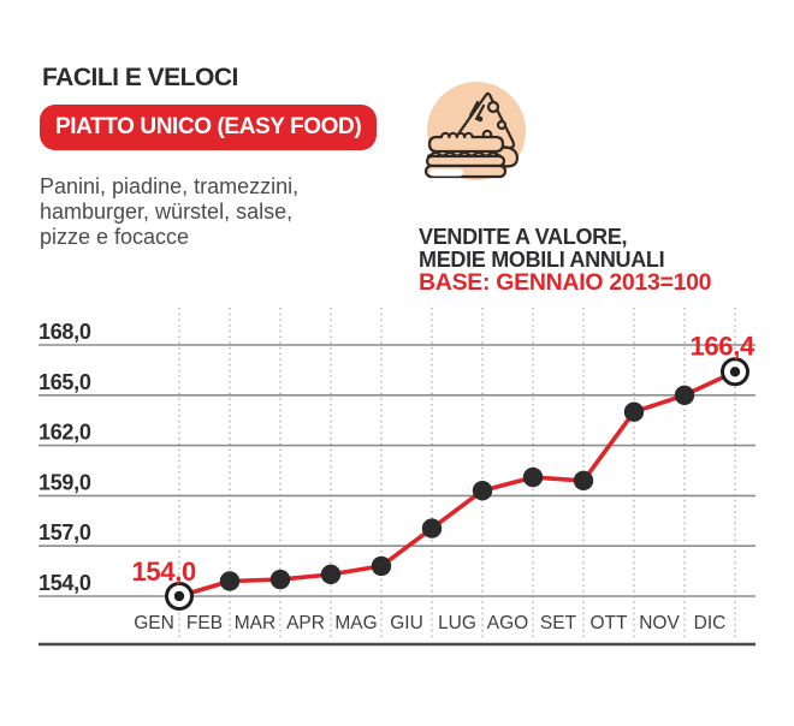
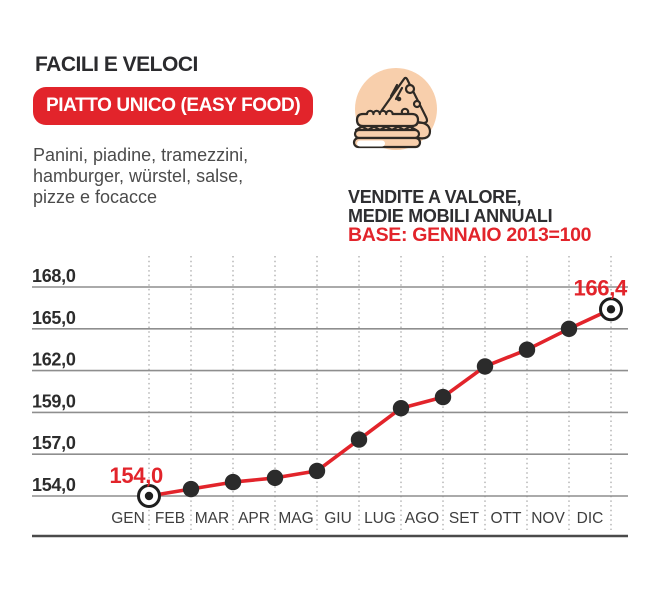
FEB: 154,9 -> 154,5
SET: 159,9 -> 162,3
OTT: 164,0 -> 163,5
